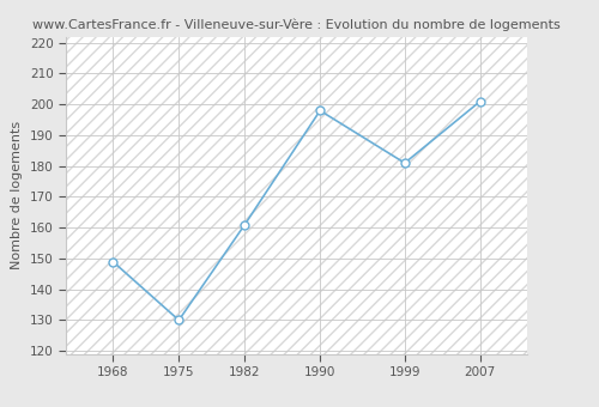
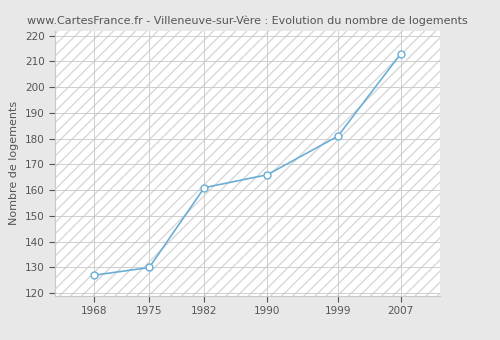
1968: 149 -> 127
1990: 198 -> 166
2007: 201 -> 213
